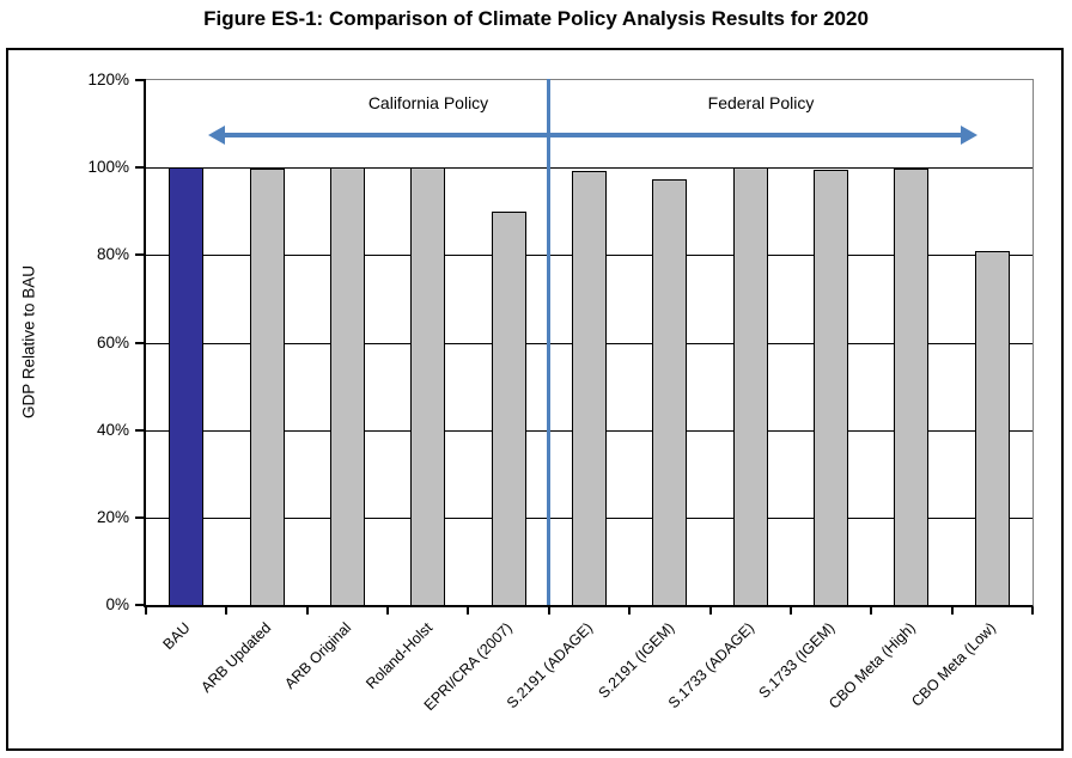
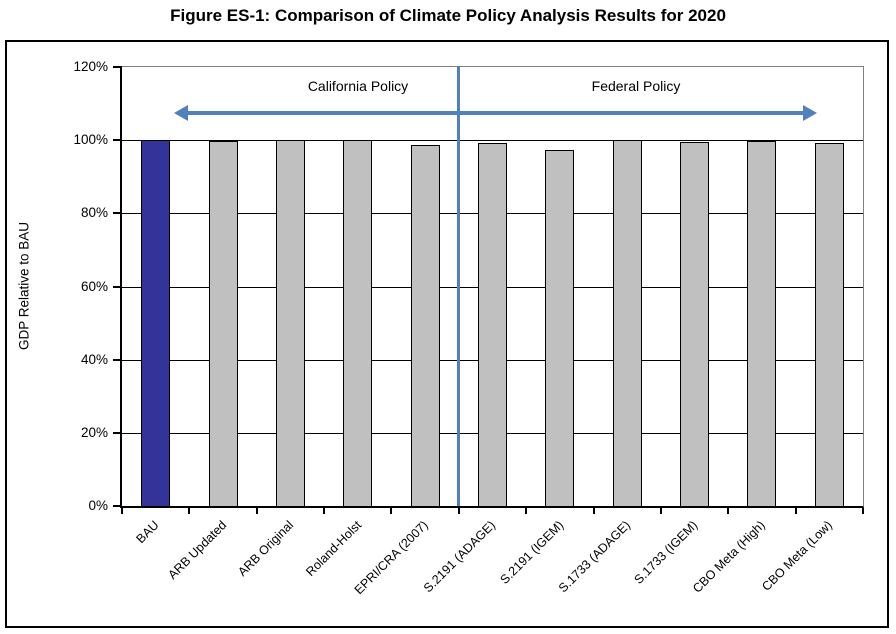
EPRI/CRA (2007): 90% -> 99%
CBO Meta (Low): 81% -> 99%
